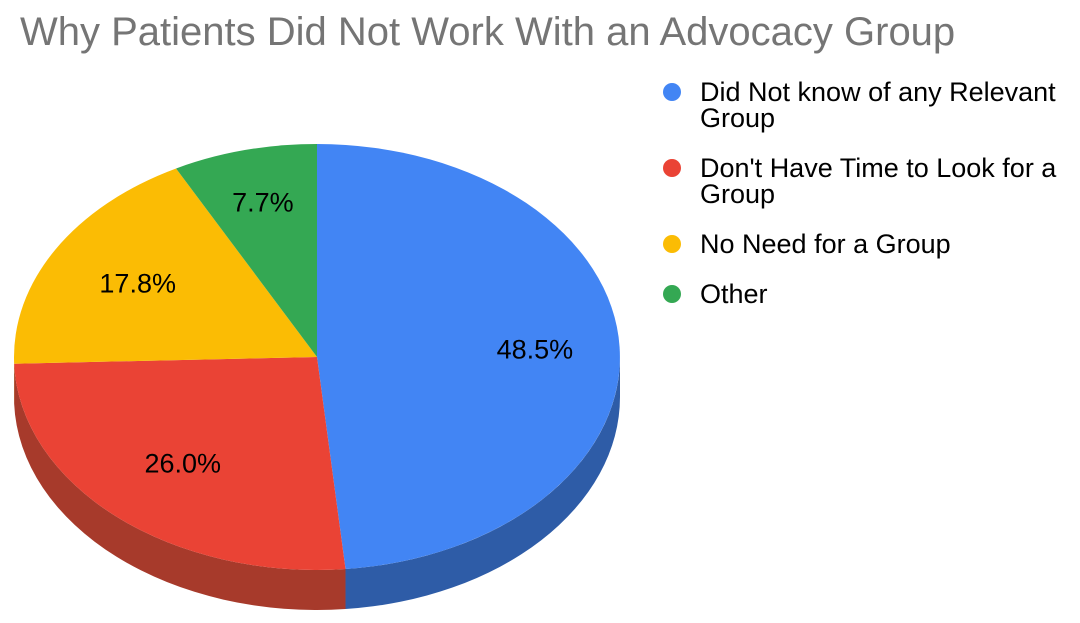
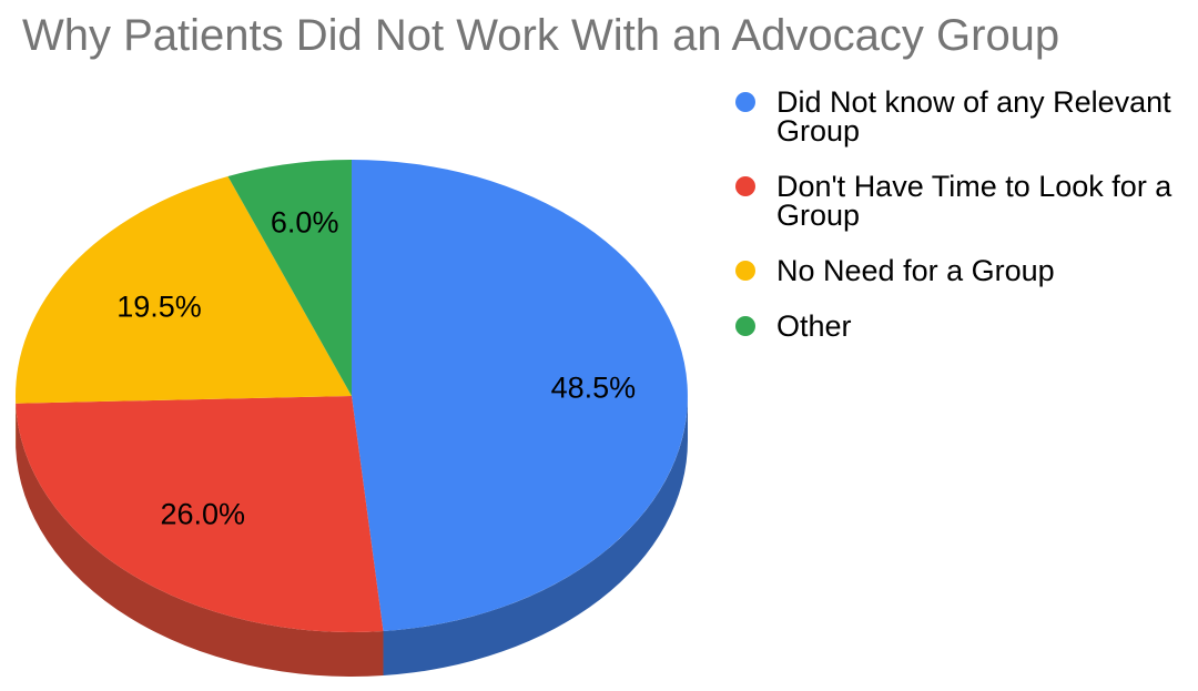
No Need for a Group: 17.8% -> 19.5%
Other: 7.7% -> 6.0%
